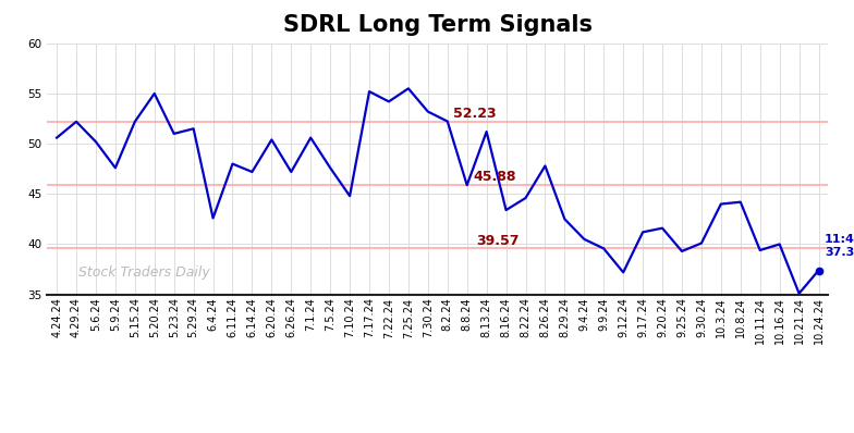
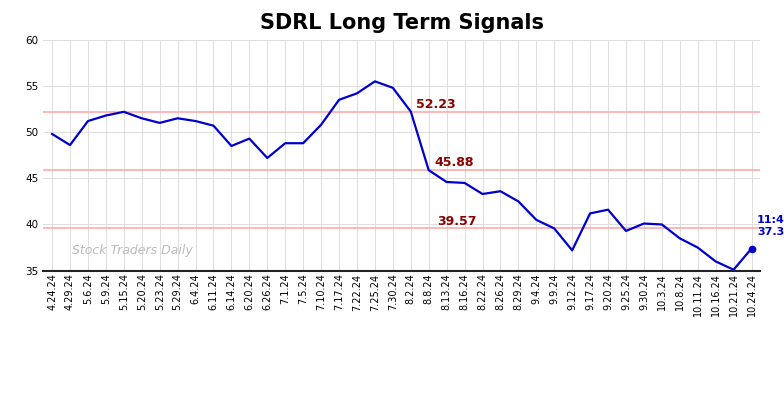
4.24.24: 50.6 -> 49.8
4.29.24: 52.2 -> 48.6
5.6.24: 50.2 -> 51.2
5.9.24: 47.6 -> 51.8
5.20.24: 55.0 -> 51.5
6.4.24: 42.6 -> 51.2
6.11.24: 48.0 -> 50.7
6.14.24: 47.2 -> 48.5
6.20.24: 50.4 -> 49.3
7.1.24: 50.6 -> 48.8
7.5.24: 47.6 -> 48.8
7.10.24: 44.8 -> 50.8
7.17.24: 55.2 -> 53.5
7.30.24: 53.2 -> 54.8
8.13.24: 51.2 -> 44.6
8.16.24: 43.4 -> 44.5
8.22.24: 44.6 -> 43.3
8.26.24: 47.8 -> 43.6
10.3.24: 44.0 -> 40.0
10.8.24: 44.2 -> 38.5
10.11.24: 39.4 -> 37.5
10.16.24: 40.0 -> 36.0
